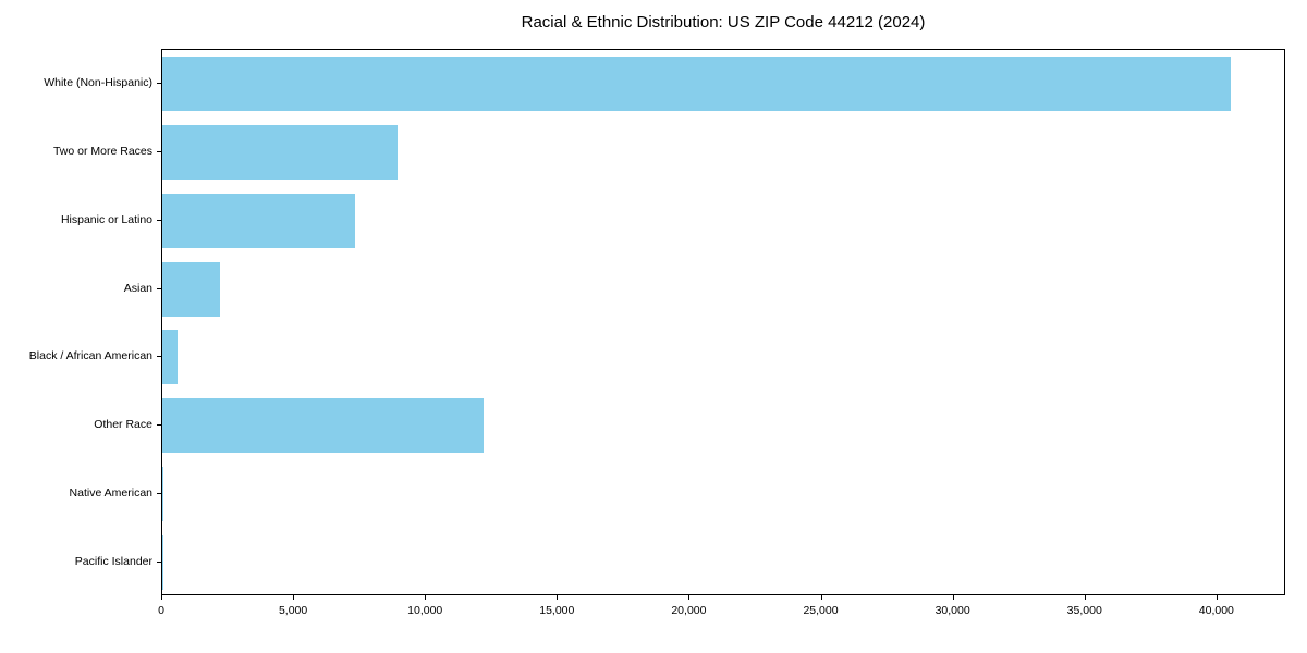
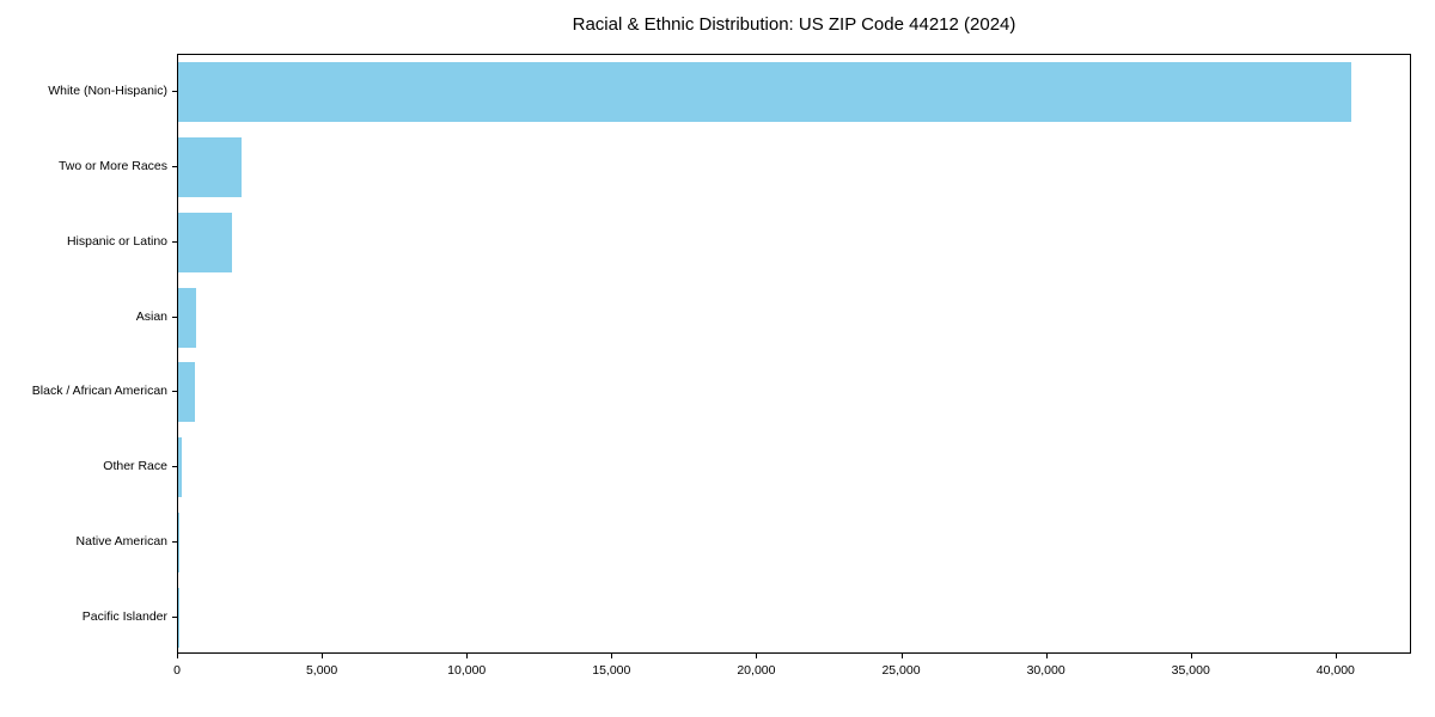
Two or More Races: 8900 -> 2200
Hispanic or Latino: 7300 -> 1800
Asian: 2200 -> 600
Other Race: 12200 -> 100
